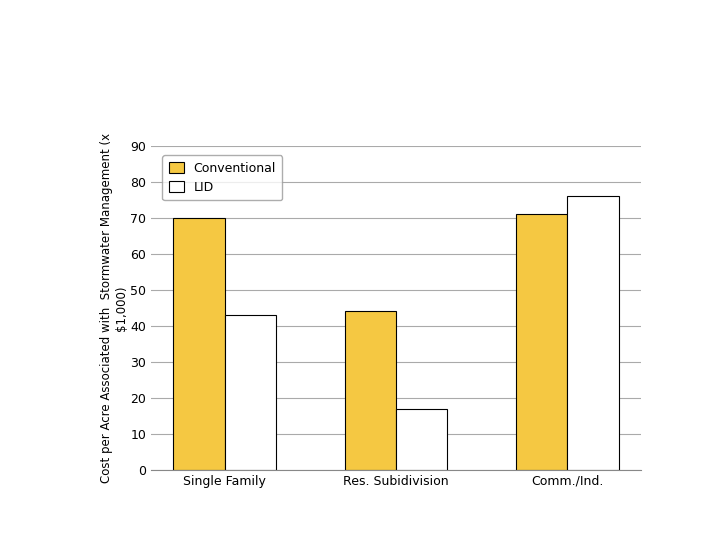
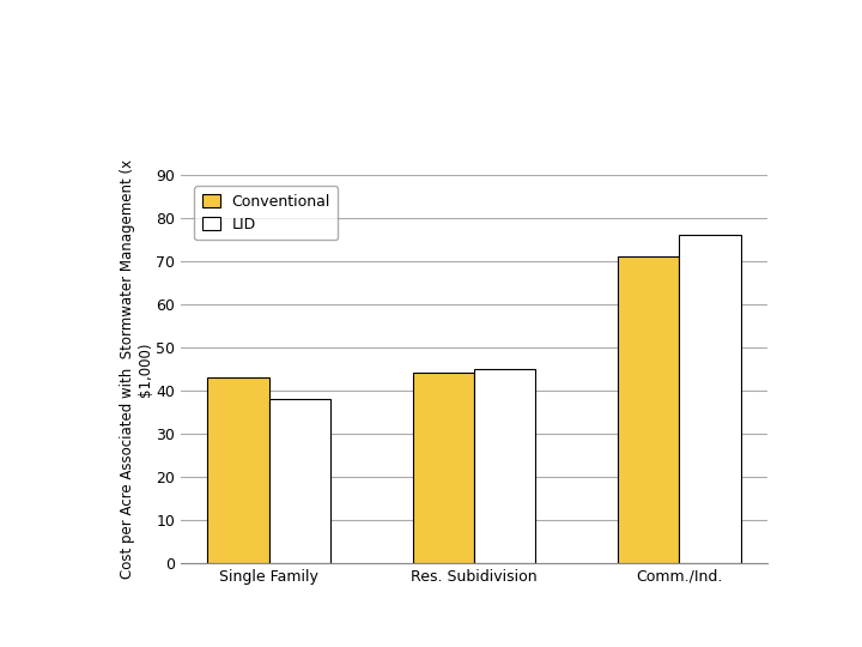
Conventional/Single Family: 70 -> 43
LID/Single Family: 43 -> 38
LID/Res. Subidivision: 17 -> 45
